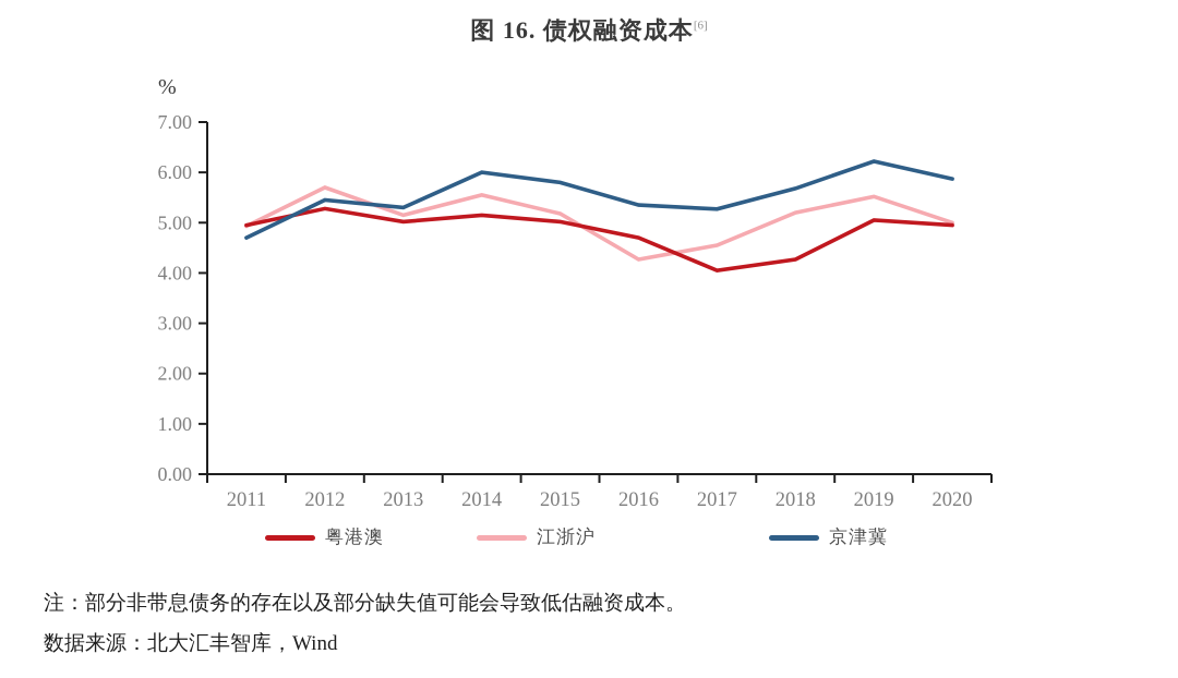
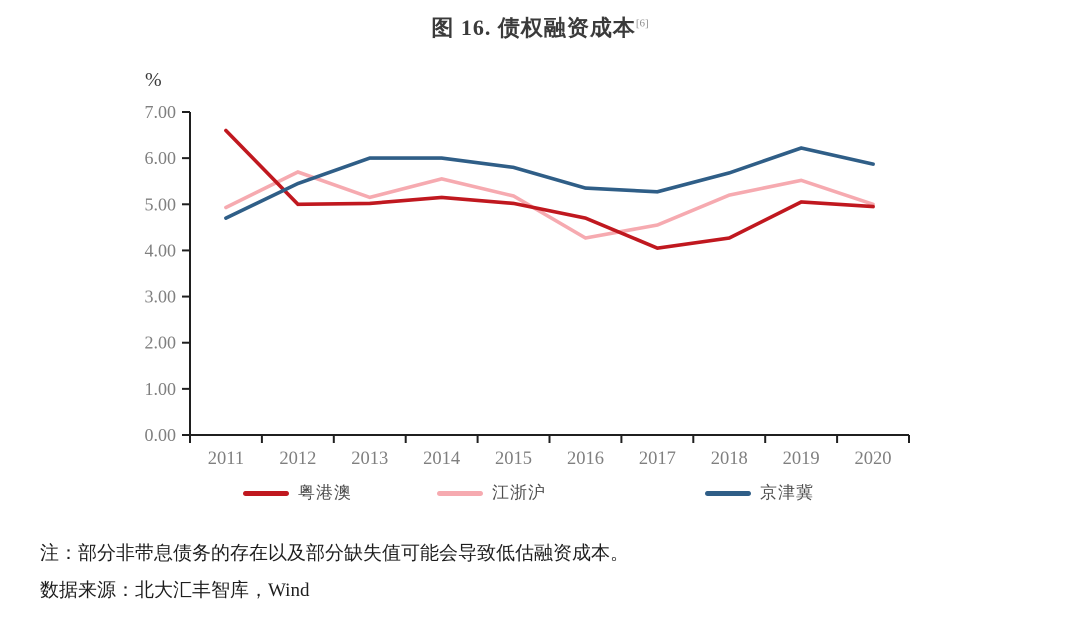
粤港澳/2011: 5.0 -> 6.6
粤港澳/2012: 5.3 -> 5.0
京津冀/2013: 5.3 -> 6.0
